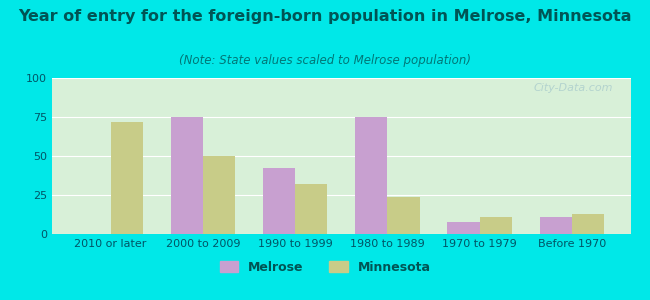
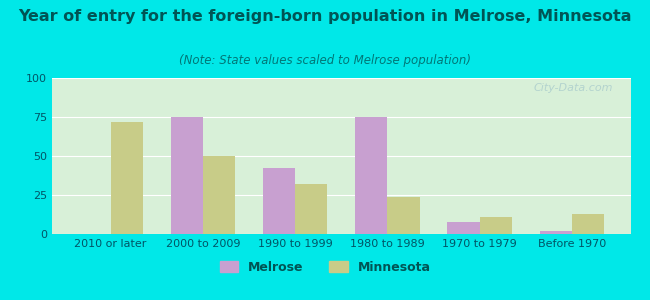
Melrose/Before 1970: 11 -> 2
